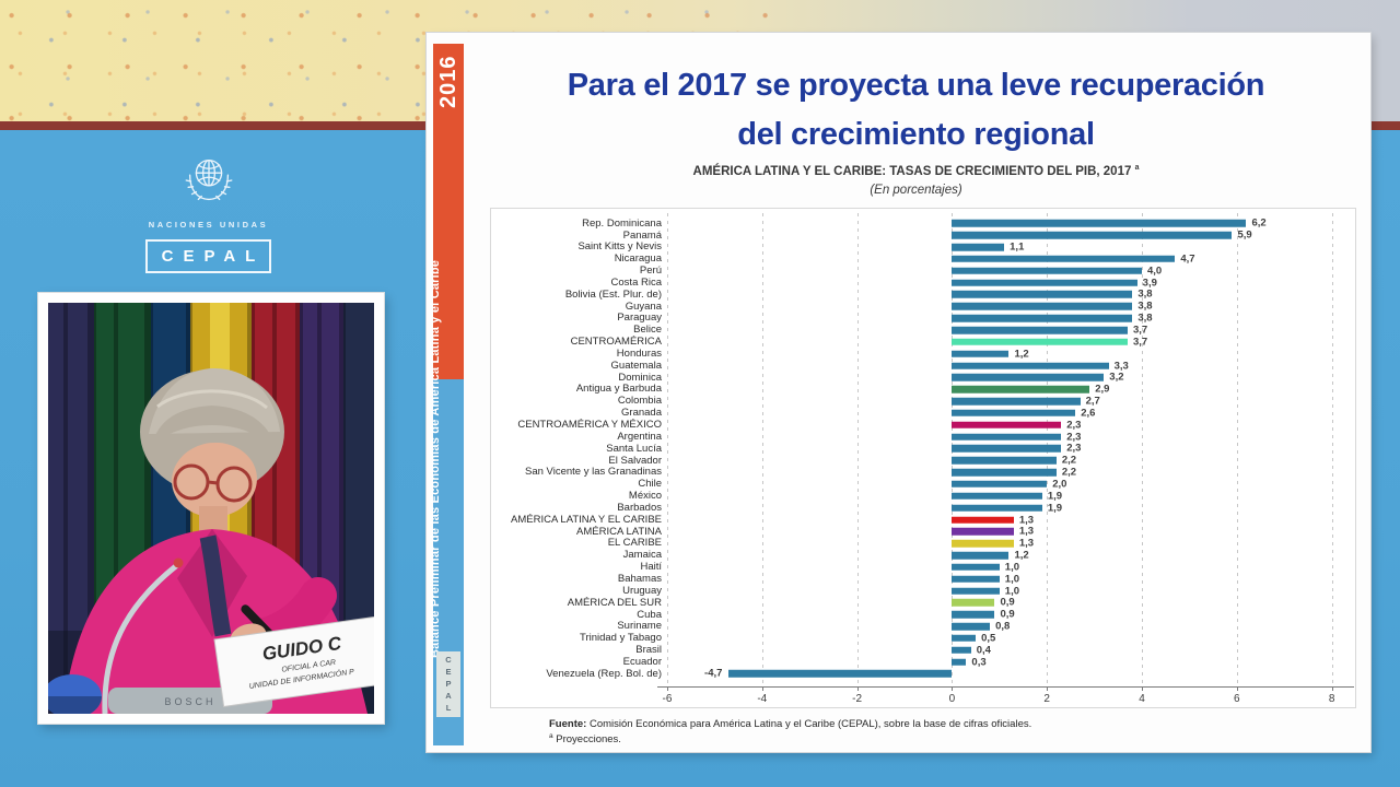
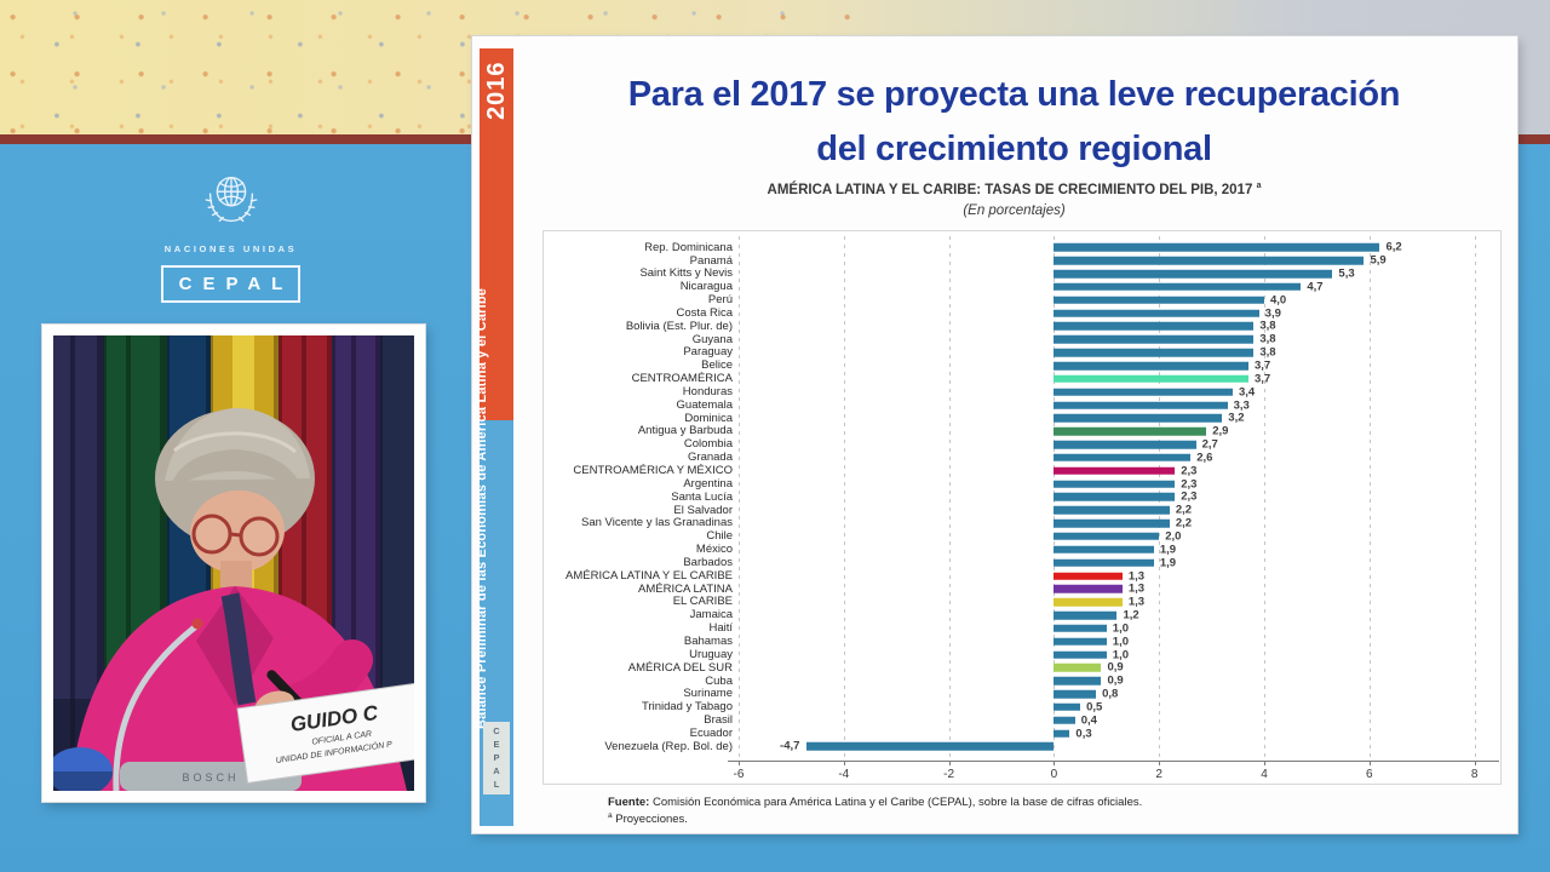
Saint Kitts y Nevis: 1,1 -> 5,3
Honduras: 1,2 -> 3,4
